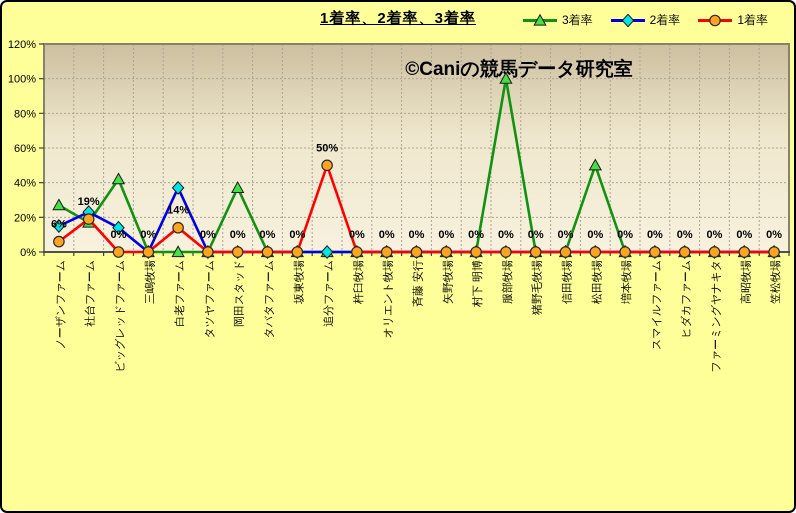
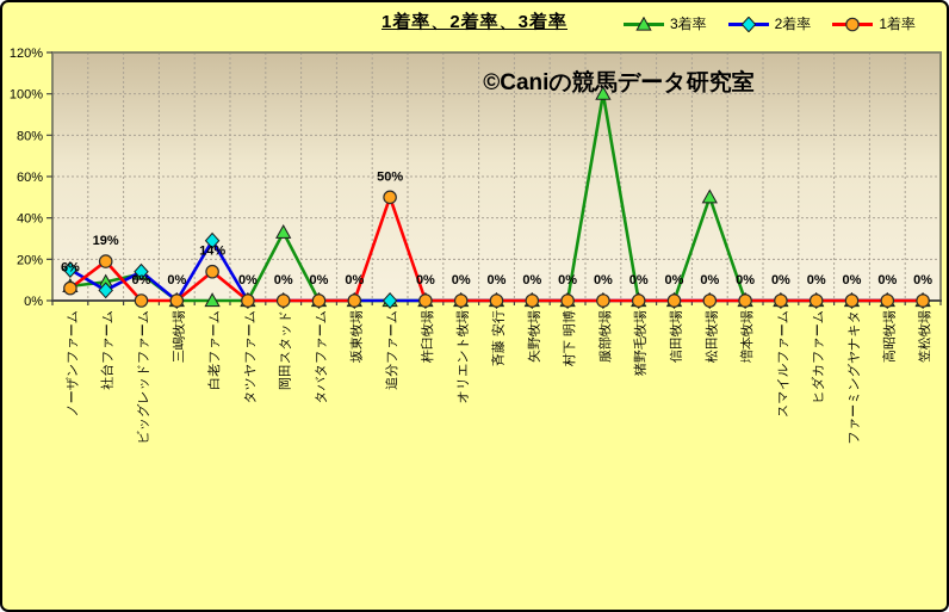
3着率/ノーザンファーム: 27% -> 7%
3着率/社台ファーム: 17% -> 9%
2着率/社台ファーム: 23% -> 5%
3着率/ビッグレッドファーム: 42% -> 13%
2着率/白老ファーム: 37% -> 29%
3着率/岡田スタッド: 37% -> 33%
